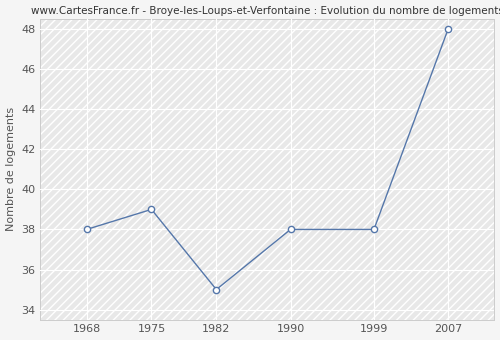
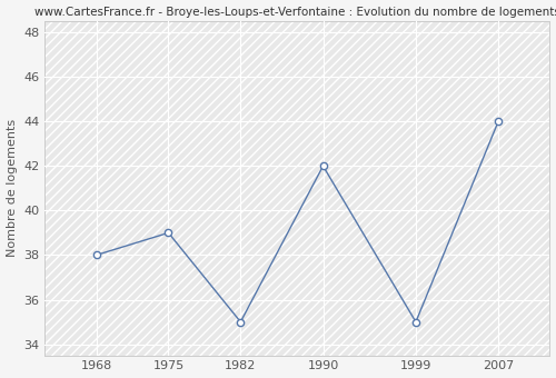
1990: 38 -> 42
1999: 38 -> 35
2007: 48 -> 44
